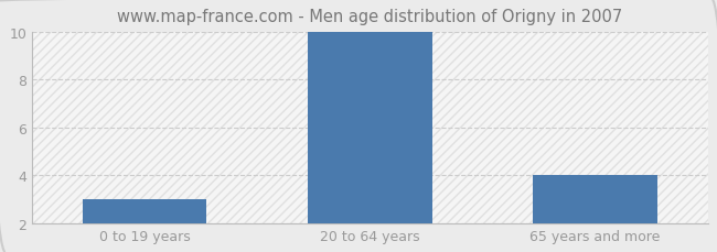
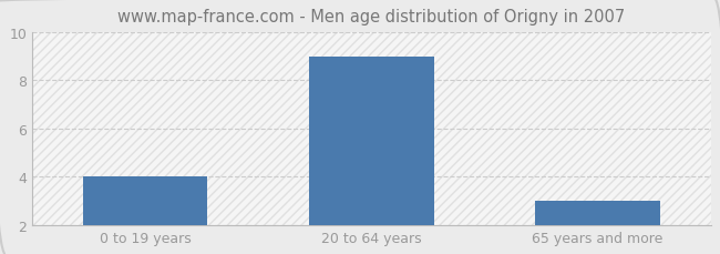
0 to 19 years: 3 -> 4
20 to 64 years: 10 -> 9
65 years and more: 4 -> 3
